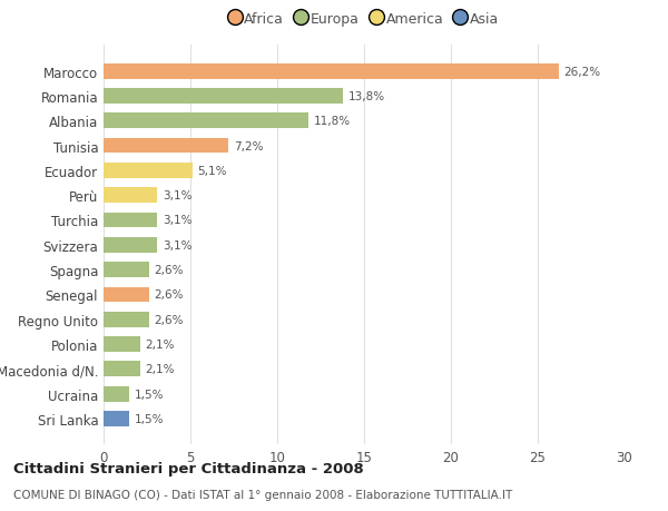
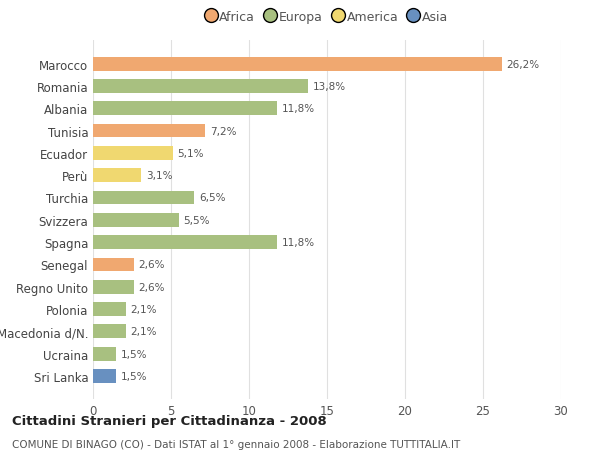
Turchia: 3,1% -> 6,5%
Svizzera: 3,1% -> 5,5%
Spagna: 2,6% -> 11,8%
